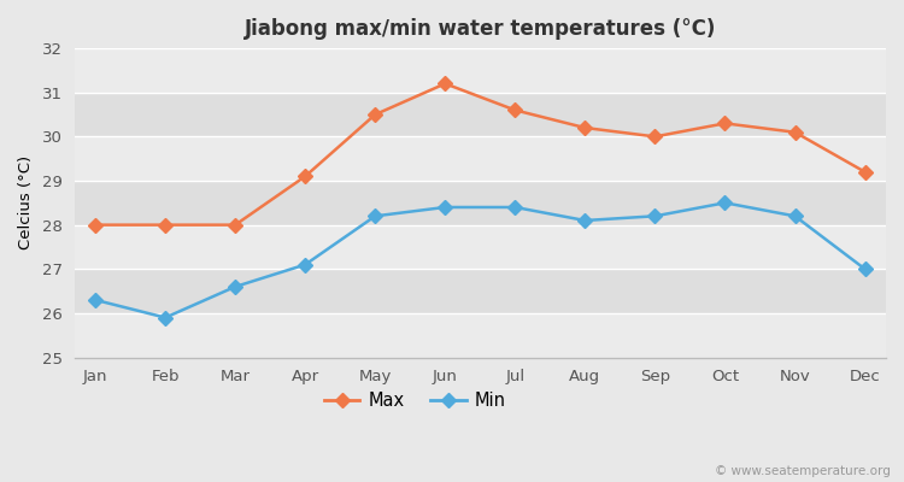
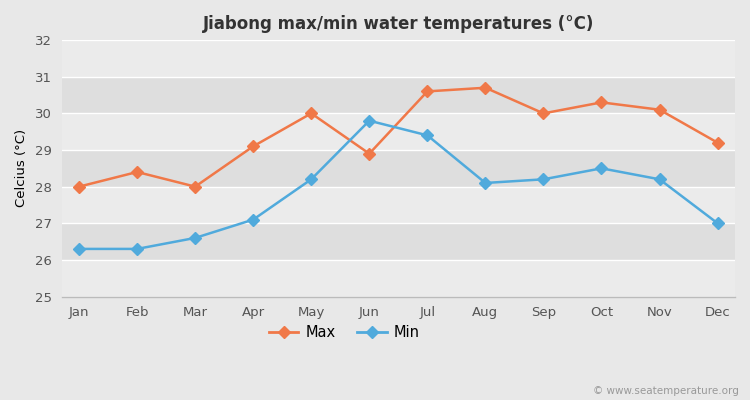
Max/Feb: 28.0 -> 28.4
Min/Feb: 25.9 -> 26.3
Max/May: 30.5 -> 30.0
Max/Jun: 31.2 -> 28.9
Min/Jun: 28.4 -> 29.8
Min/Jul: 28.4 -> 29.4
Max/Aug: 30.2 -> 30.7
